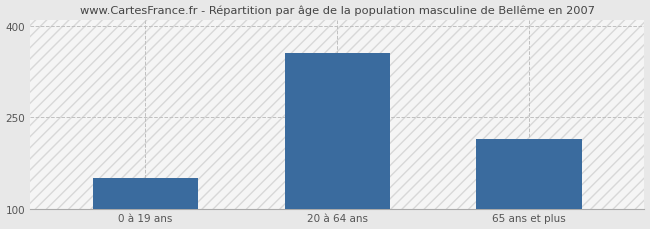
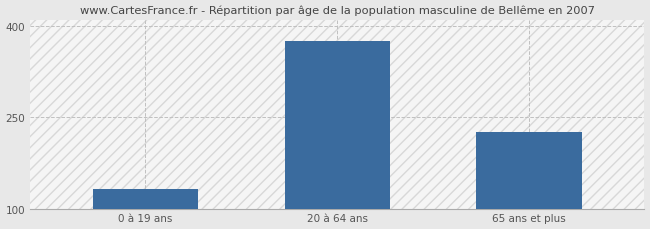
0 à 19 ans: 150 -> 132
20 à 64 ans: 355 -> 376
65 ans et plus: 215 -> 226
